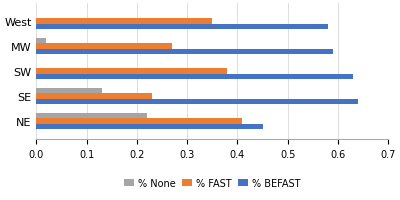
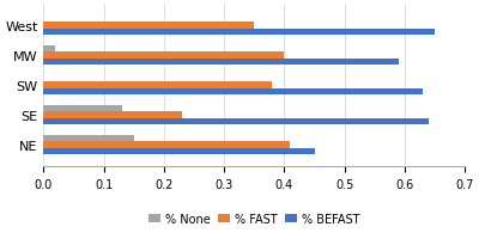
% BEFAST/West: 0.58 -> 0.65
% FAST/MW: 0.27 -> 0.40
% None/NE: 0.22 -> 0.15
